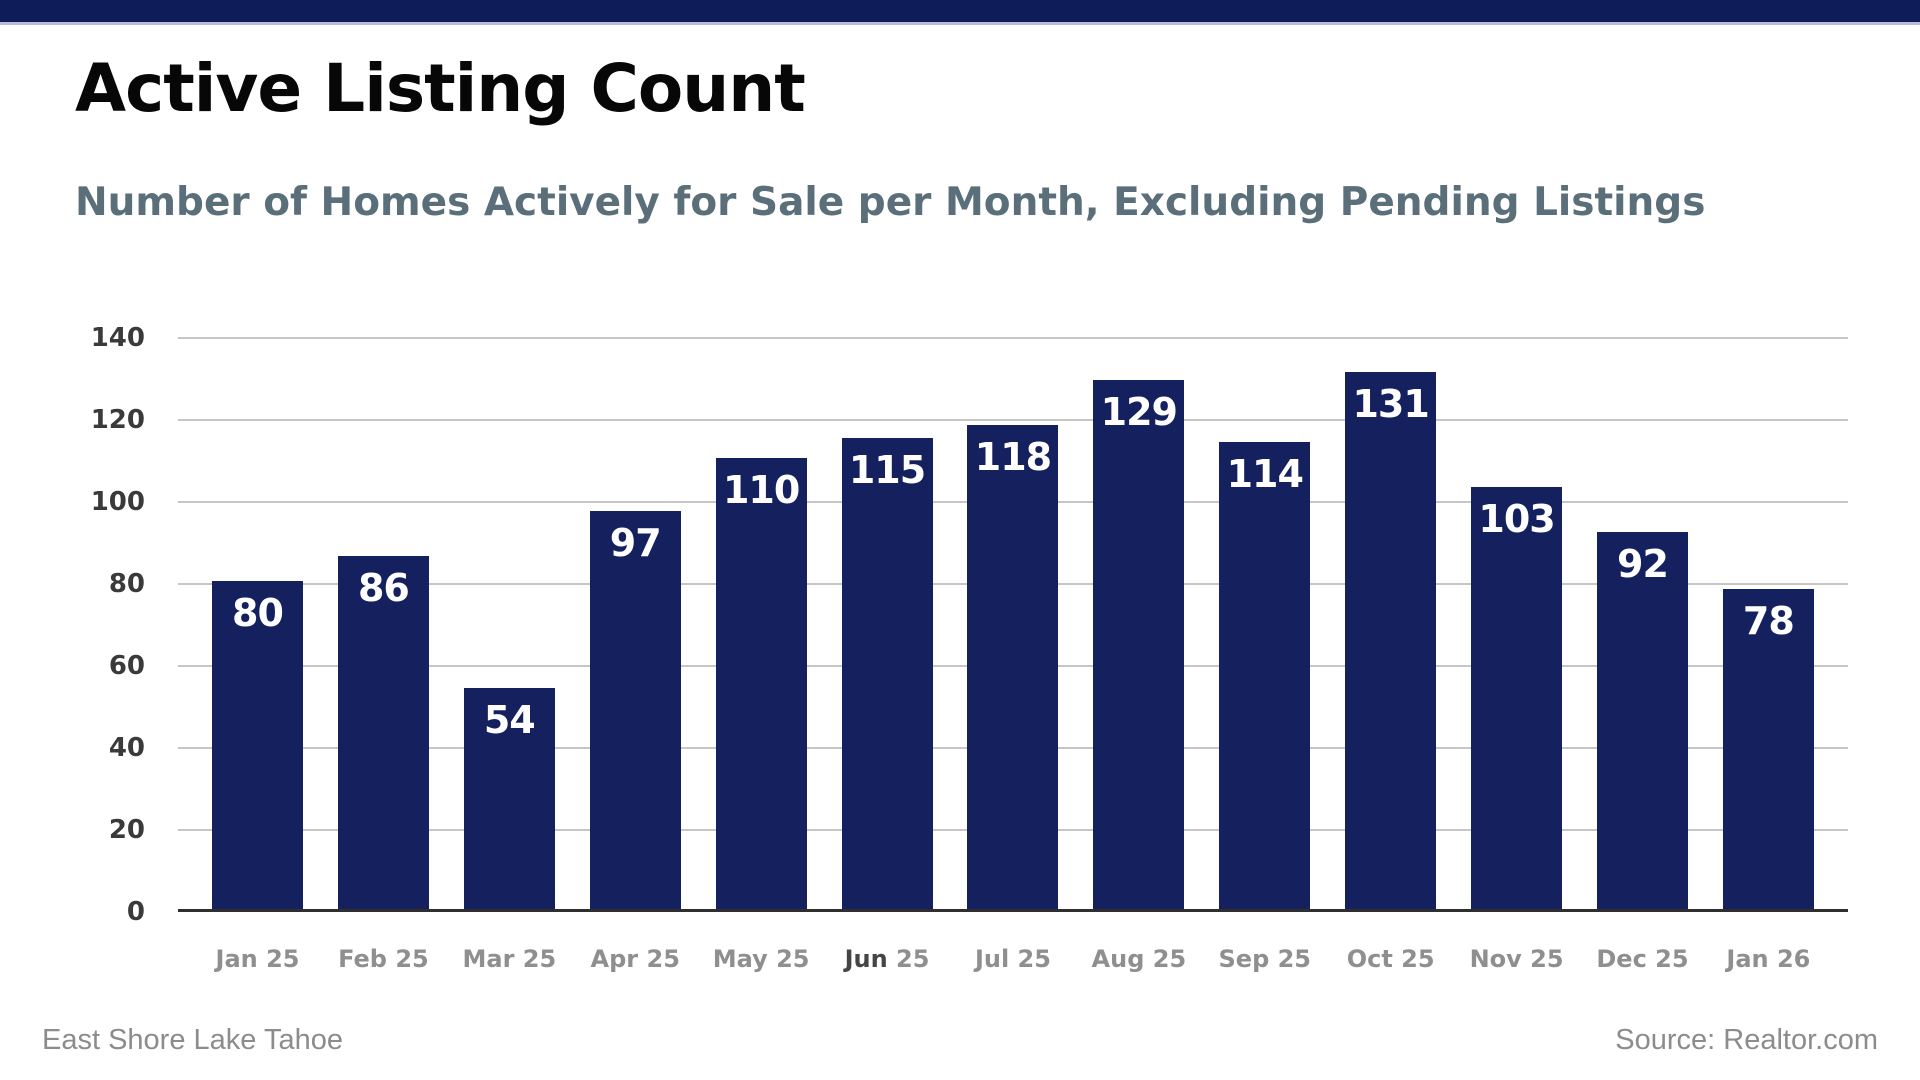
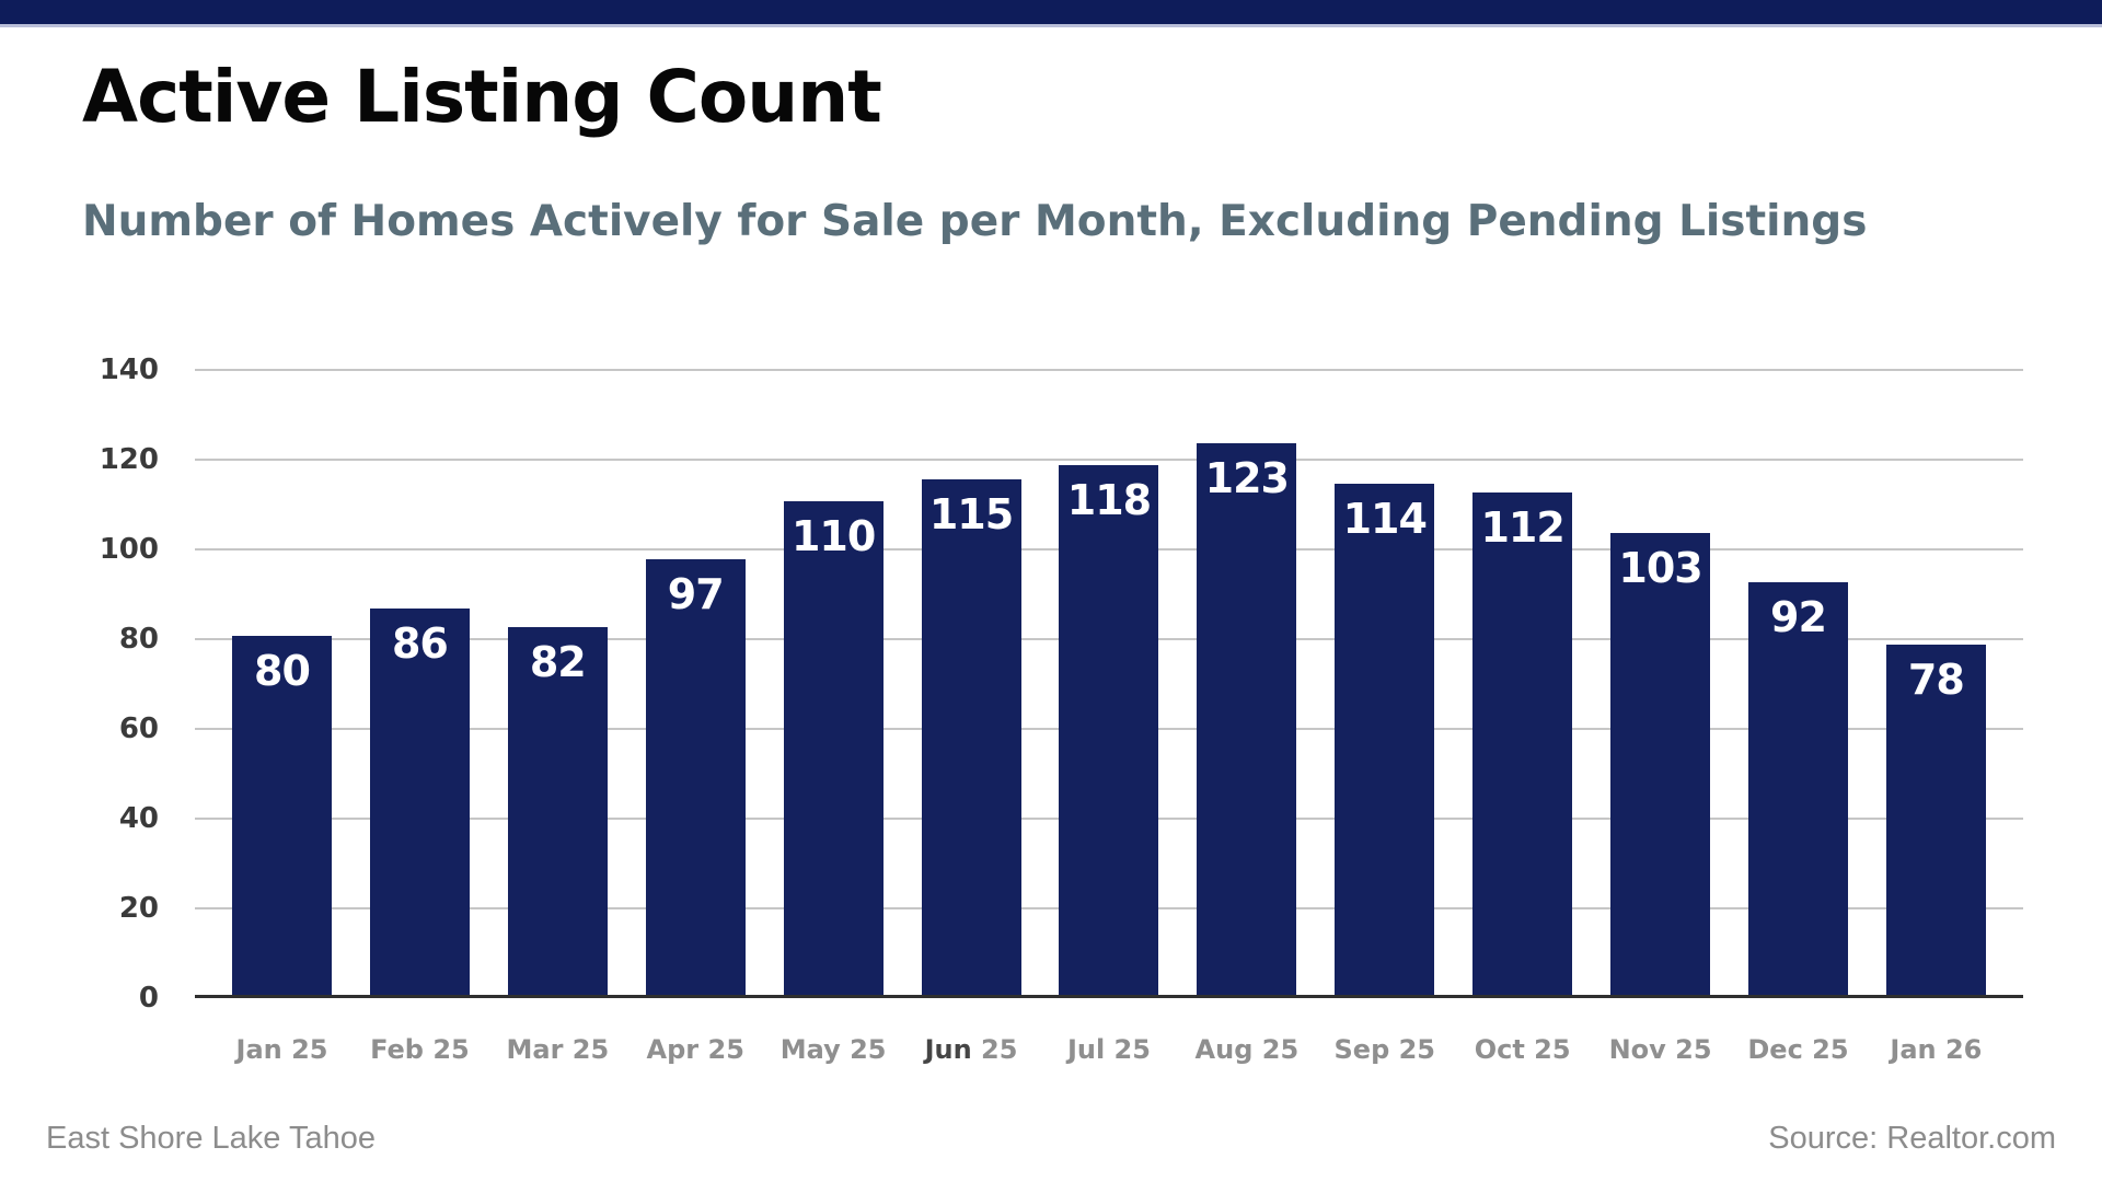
Mar 25: 54 -> 82
Aug 25: 129 -> 123
Oct 25: 131 -> 112
